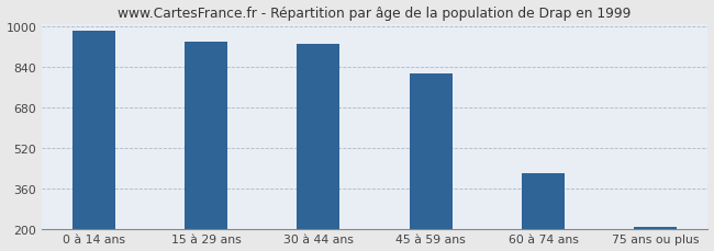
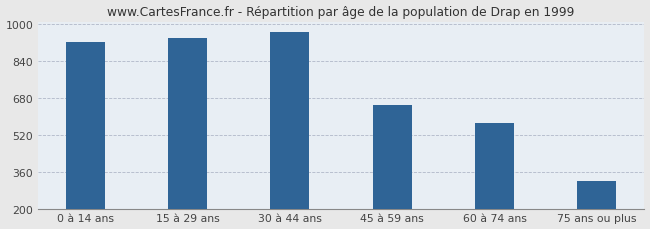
0 à 14 ans: 984 -> 920
30 à 44 ans: 930 -> 965
45 à 59 ans: 814 -> 650
60 à 74 ans: 420 -> 570
75 ans ou plus: 208 -> 320
